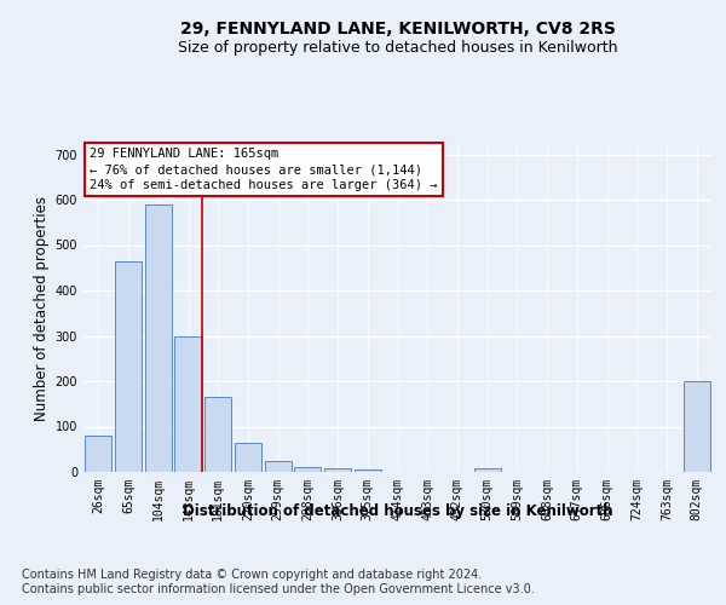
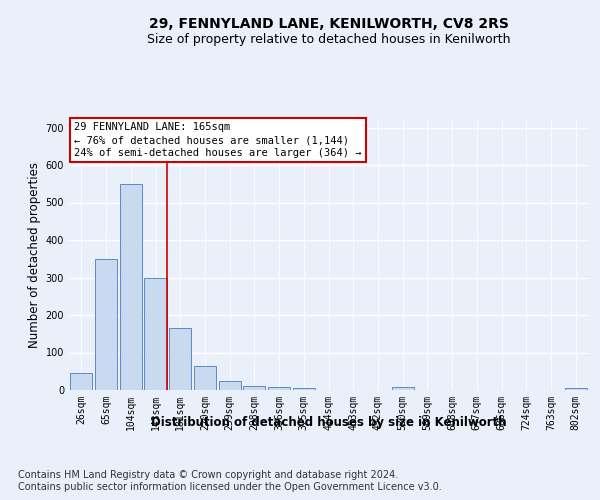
26sqm: 80 -> 45
65sqm: 465 -> 350
104sqm: 590 -> 550
802sqm: 200 -> 5
